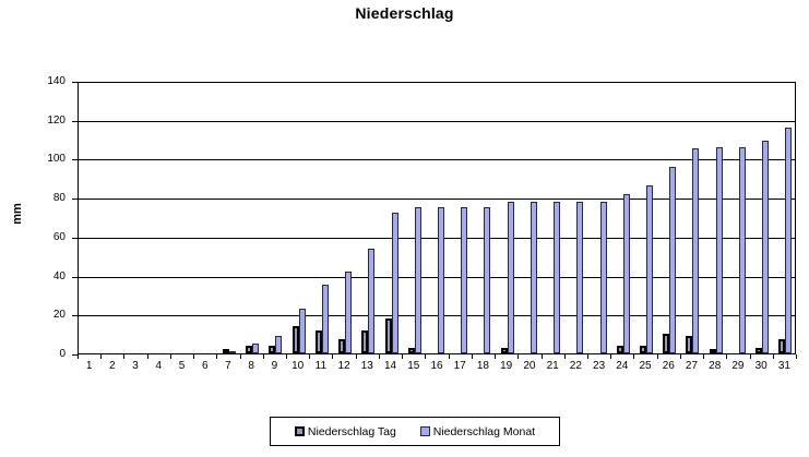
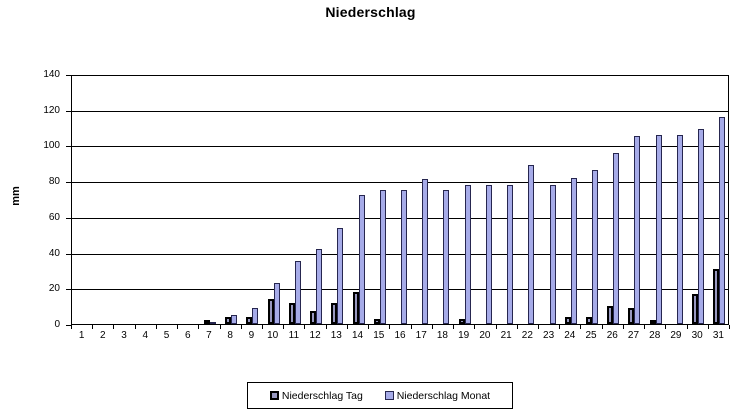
Niederschlag Monat/17: 75 -> 81
Niederschlag Monat/22: 78 -> 89
Niederschlag Tag/30: 3 -> 17
Niederschlag Tag/31: 7 -> 31
